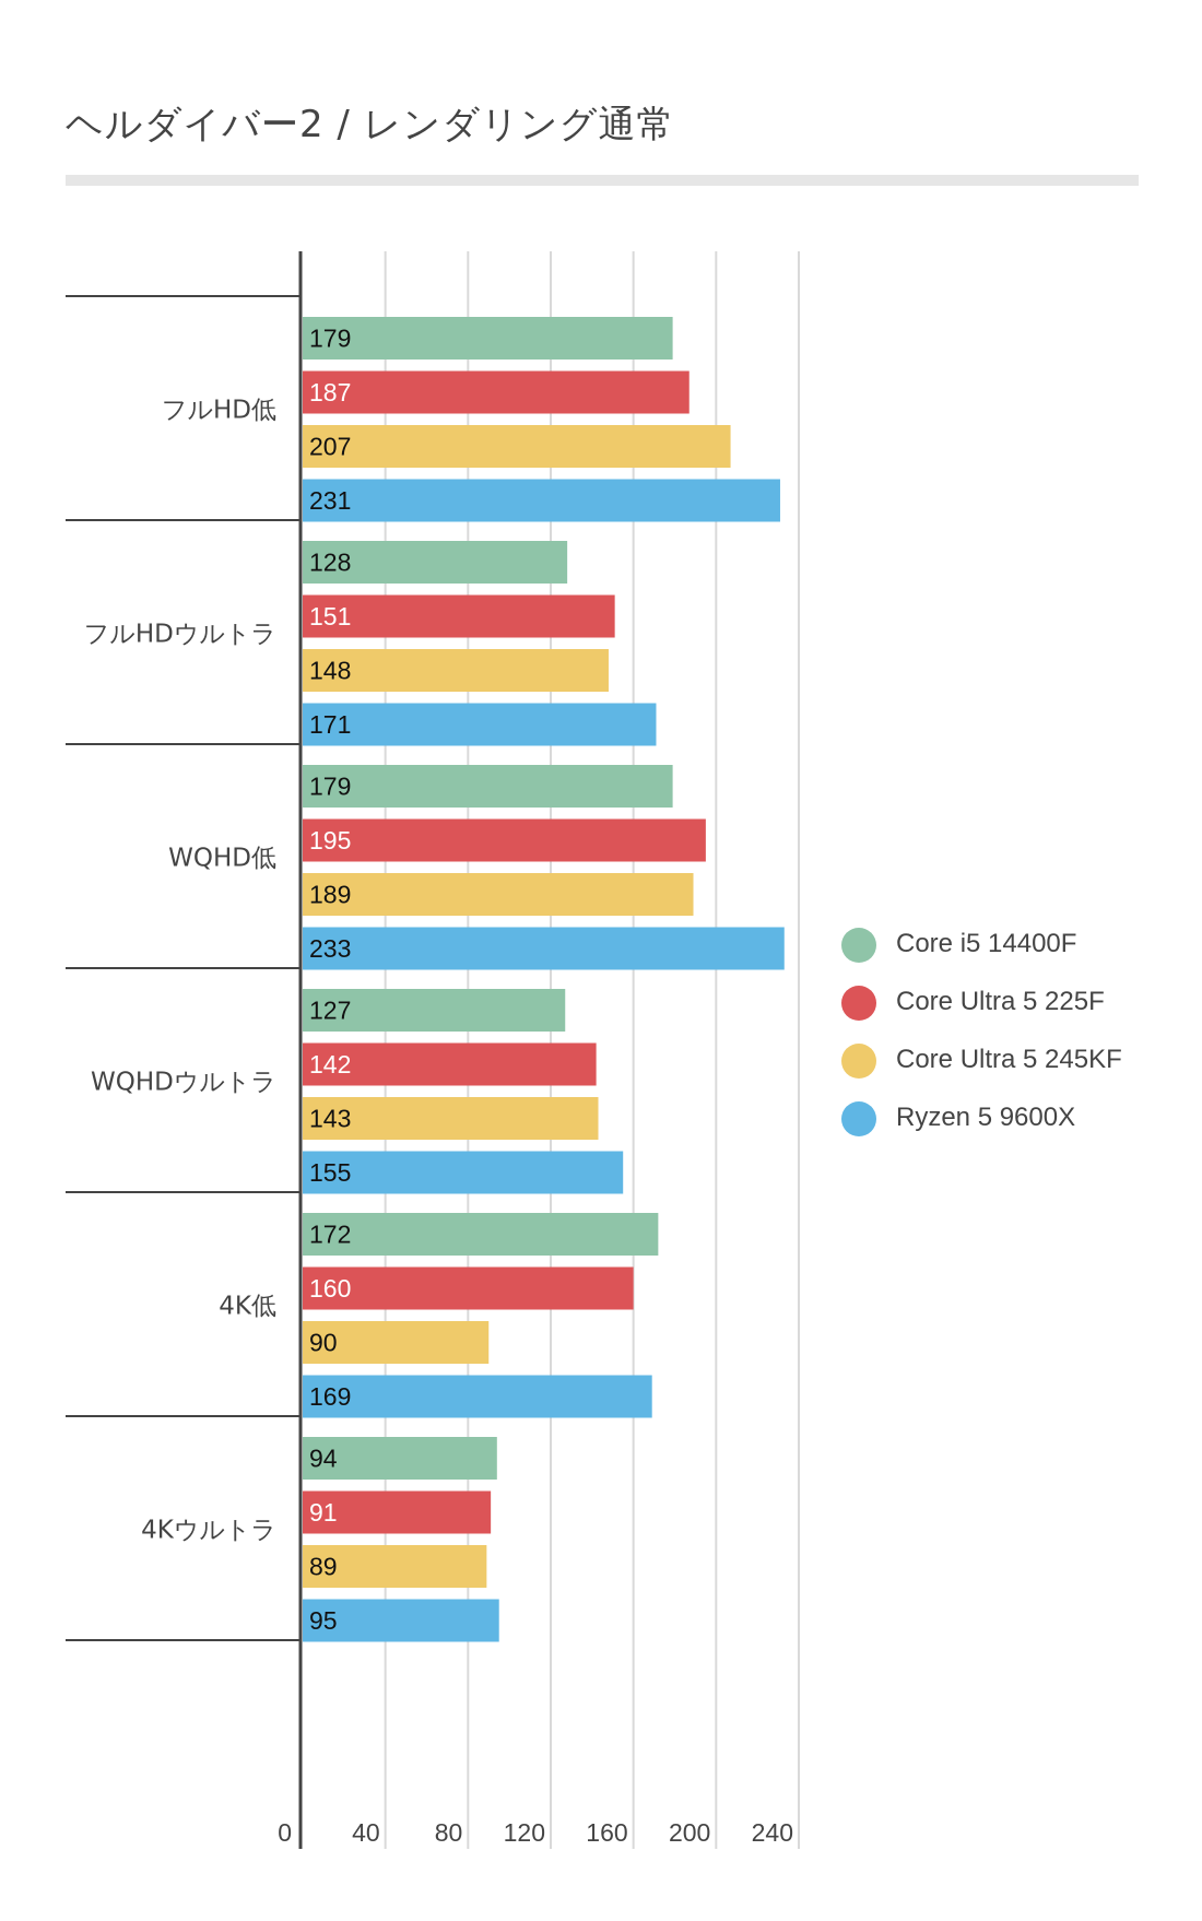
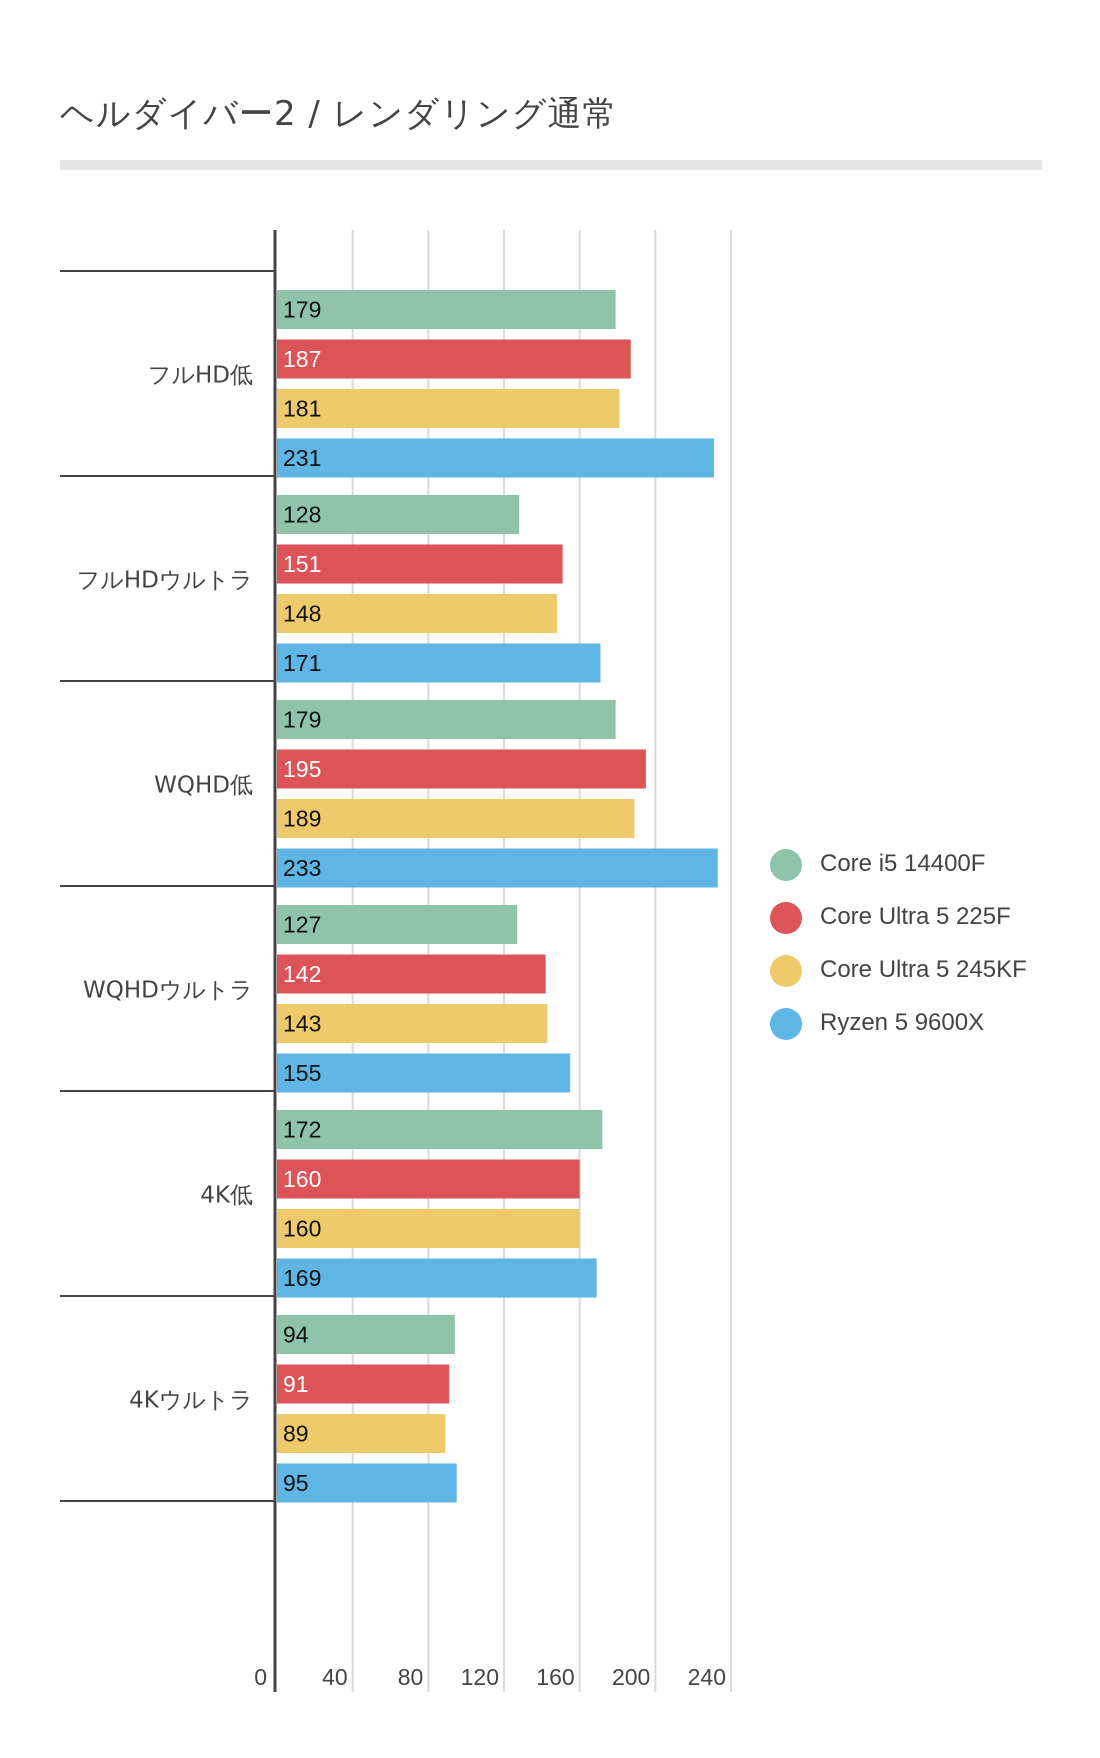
Core Ultra 5 245KF/フルHD低: 207 -> 181
Core Ultra 5 245KF/4K低: 90 -> 160
